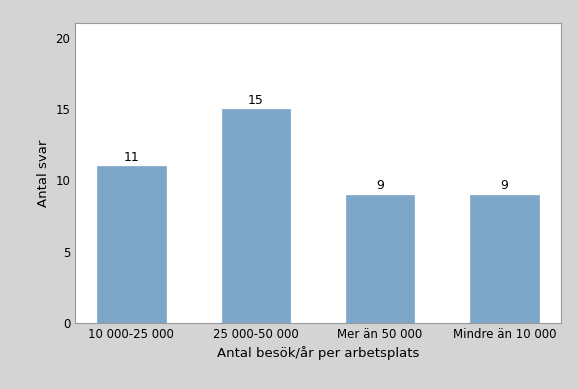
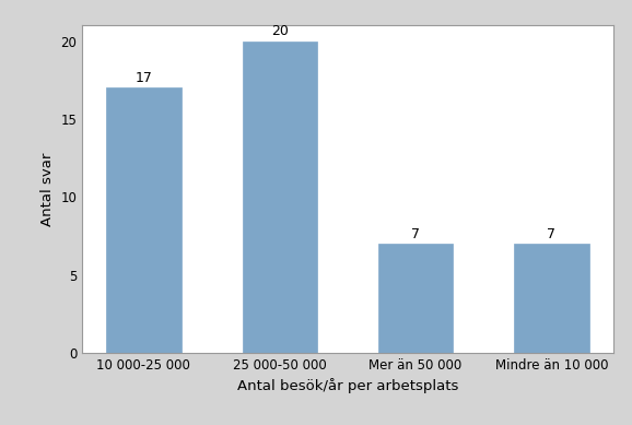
10 000-25 000: 11 -> 17
25 000-50 000: 15 -> 20
Mer än 50 000: 9 -> 7
Mindre än 10 000: 9 -> 7
